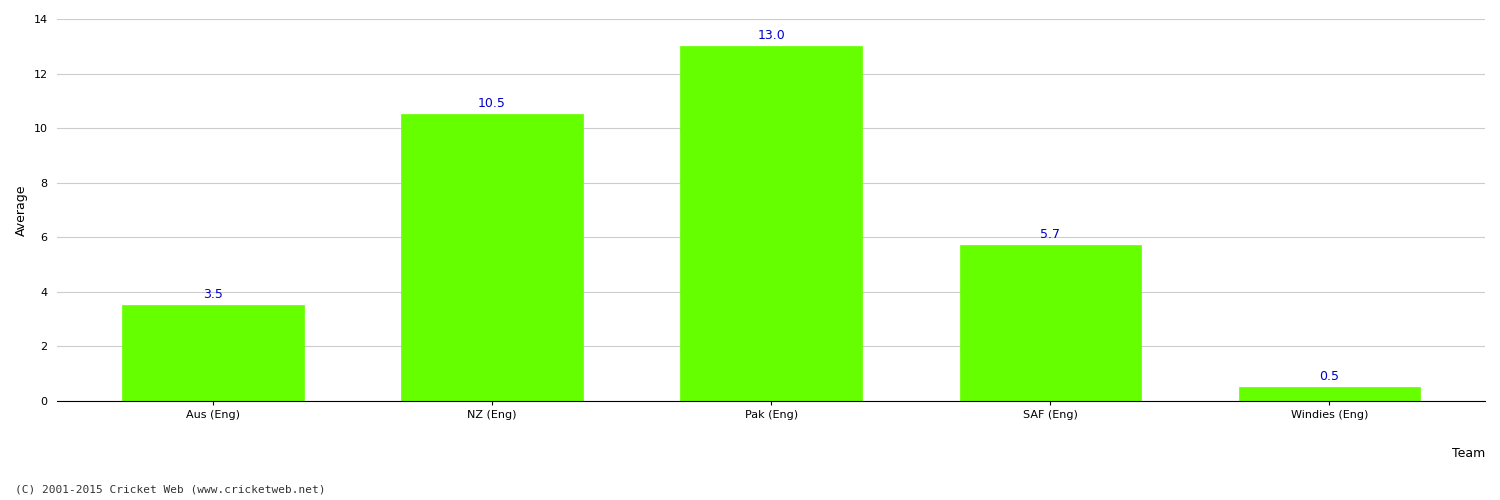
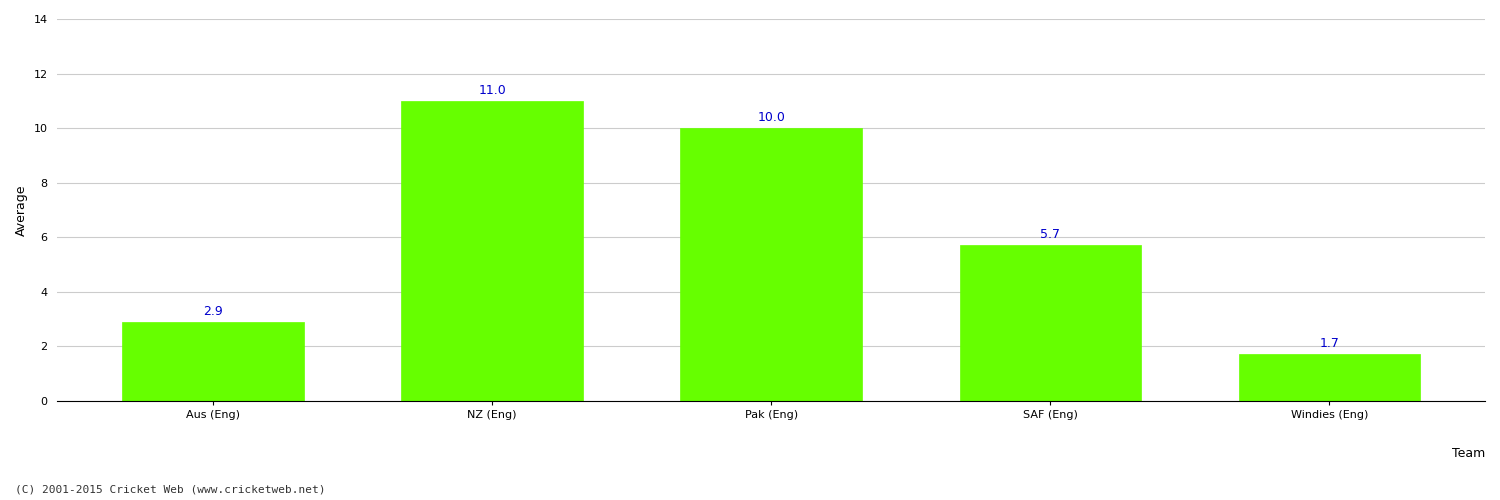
Aus (Eng): 3.5 -> 2.9
NZ (Eng): 10.5 -> 11.0
Pak (Eng): 13.0 -> 10.0
Windies (Eng): 0.5 -> 1.7
